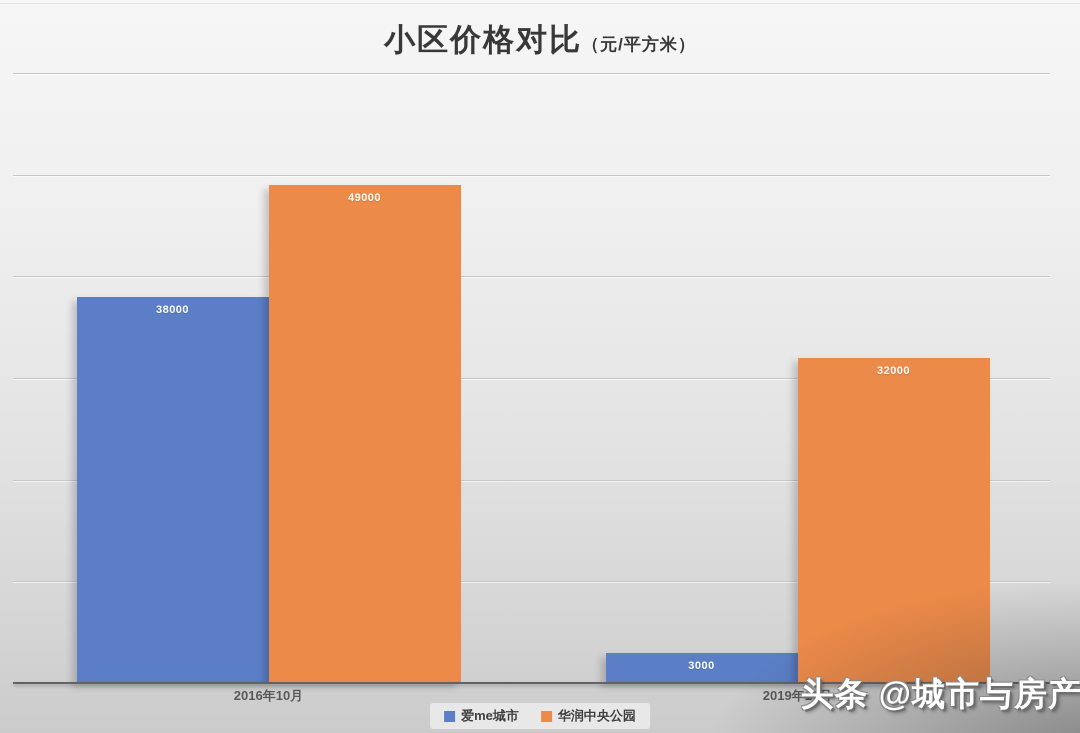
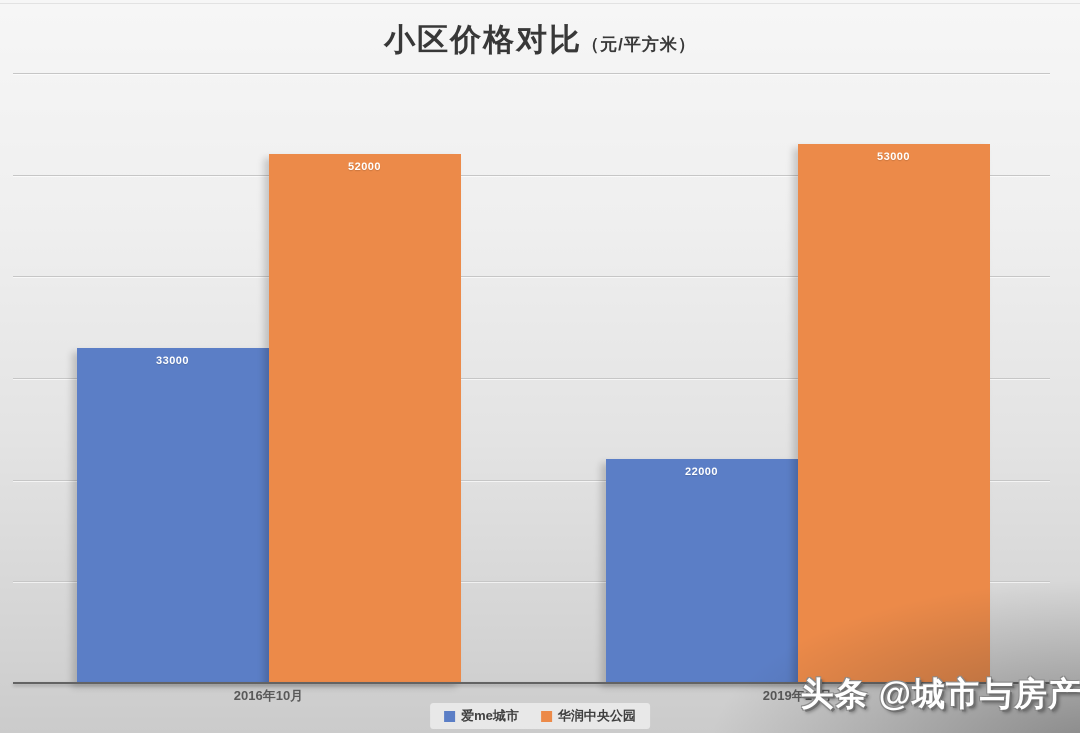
爱me城市/2016年10月: 38000 -> 33000
华润中央公园/2016年10月: 49000 -> 52000
爱me城市/2019年10月: 3000 -> 22000
华润中央公园/2019年10月: 32000 -> 53000
